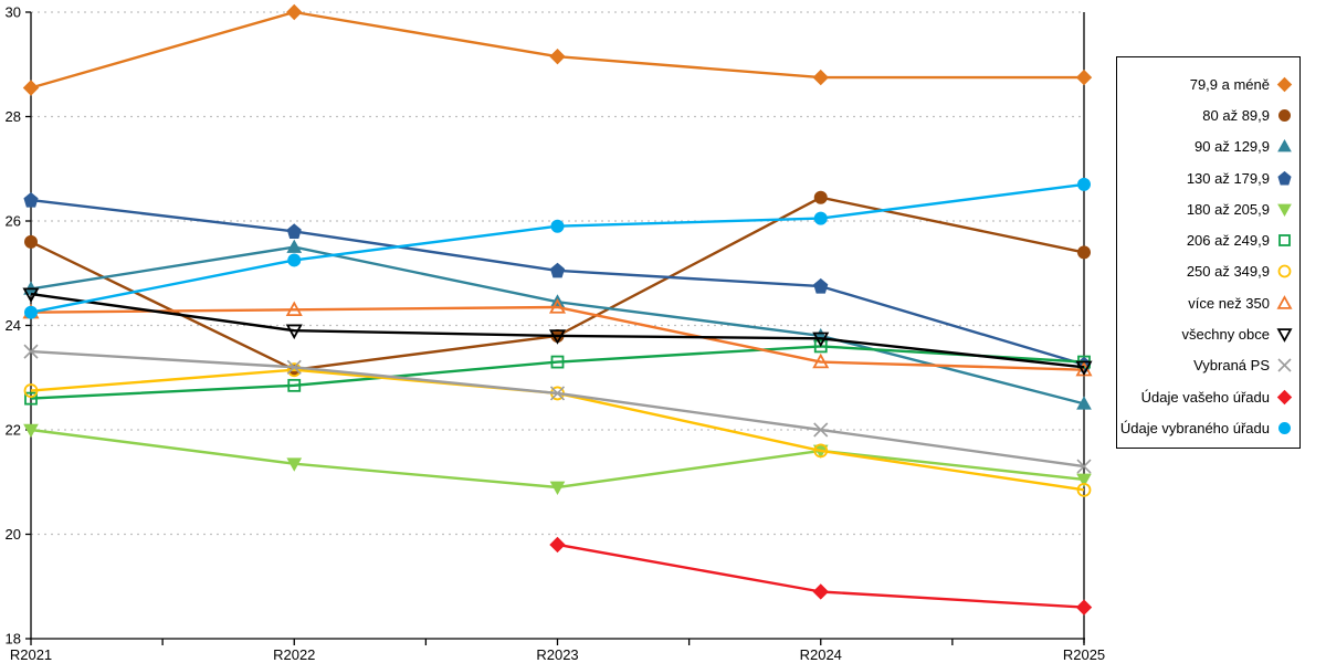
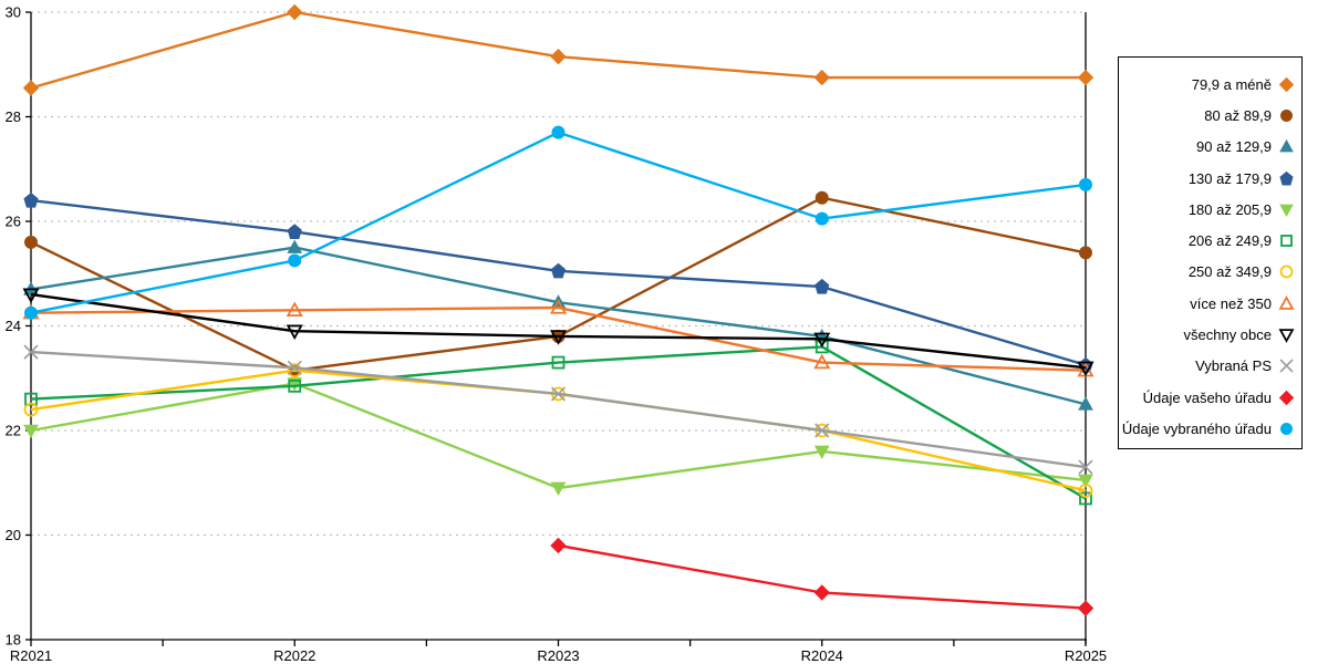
250 až 349,9/R2021: 22.8 -> 22.4
180 až 205,9/R2022: 21.4 -> 22.9
Údaje vybraného úřadu/R2023: 25.9 -> 27.7
250 až 349,9/R2024: 21.6 -> 22.0
206 až 249,9/R2025: 23.3 -> 20.7
